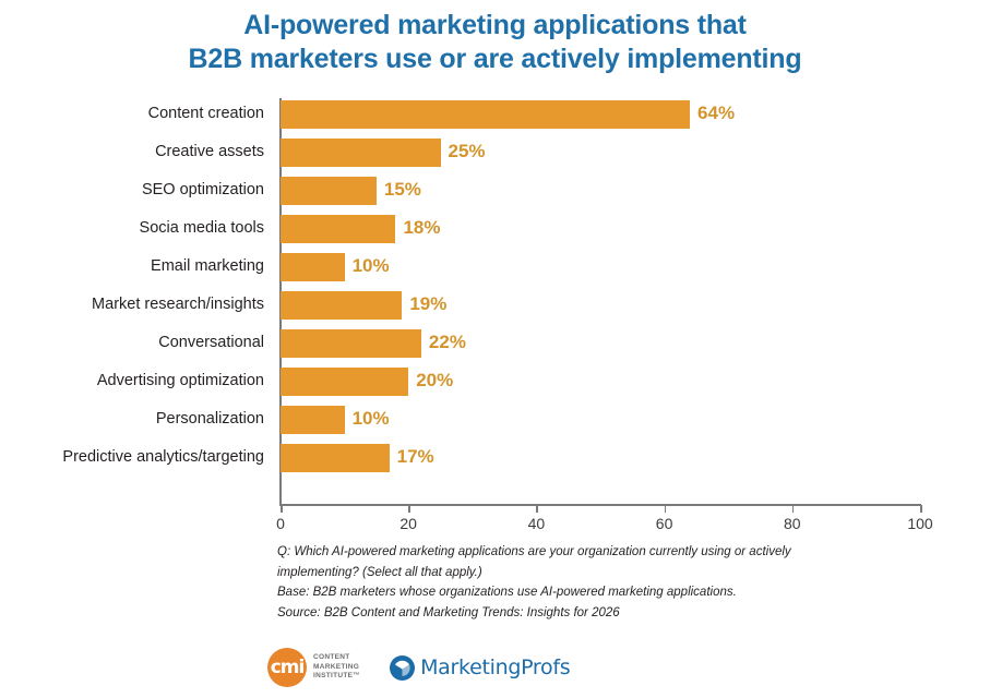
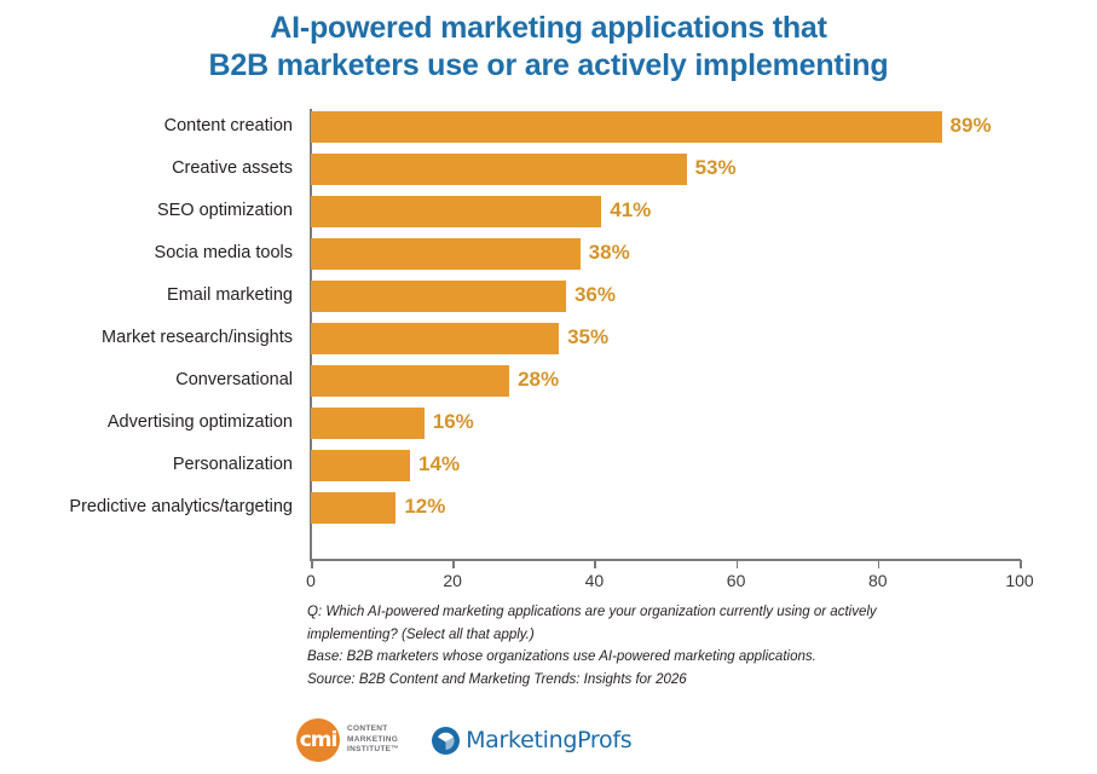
Content creation: 64% -> 89%
Creative assets: 25% -> 53%
SEO optimization: 15% -> 41%
Socia media tools: 18% -> 38%
Email marketing: 10% -> 36%
Market research/insights: 19% -> 35%
Conversational: 22% -> 28%
Advertising optimization: 20% -> 16%
Personalization: 10% -> 14%
Predictive analytics/targeting: 17% -> 12%
